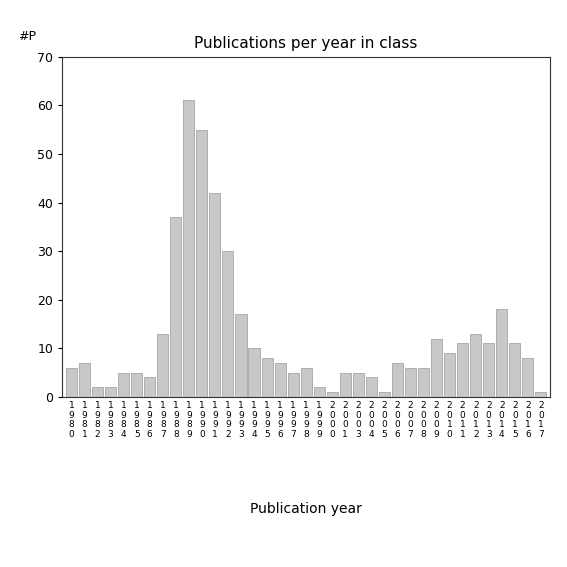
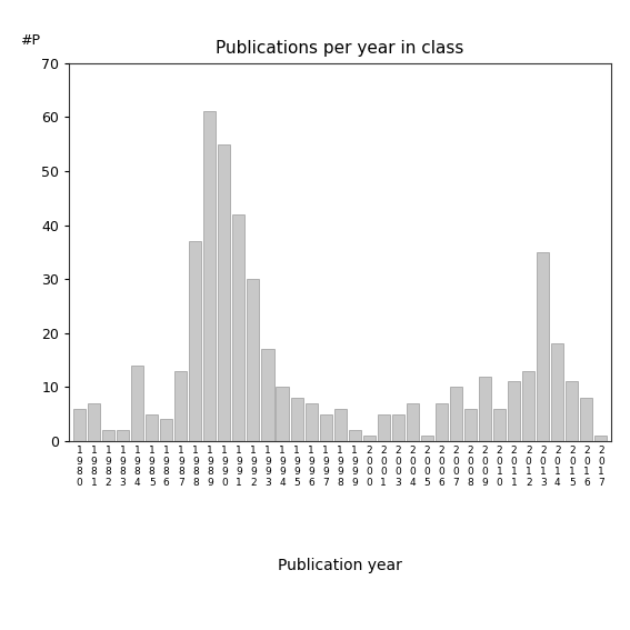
1 9 8 4: 5 -> 14
2 0 0 4: 4 -> 7
2 0 0 7: 6 -> 10
2 0 1 0: 9 -> 6
2 0 1 3: 11 -> 35
